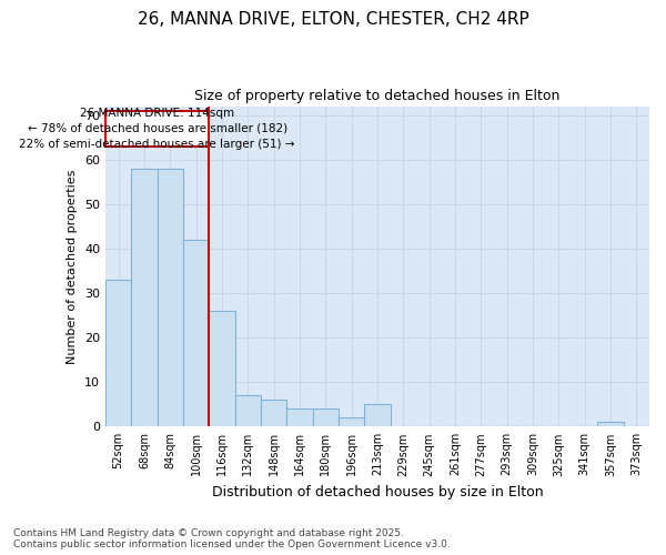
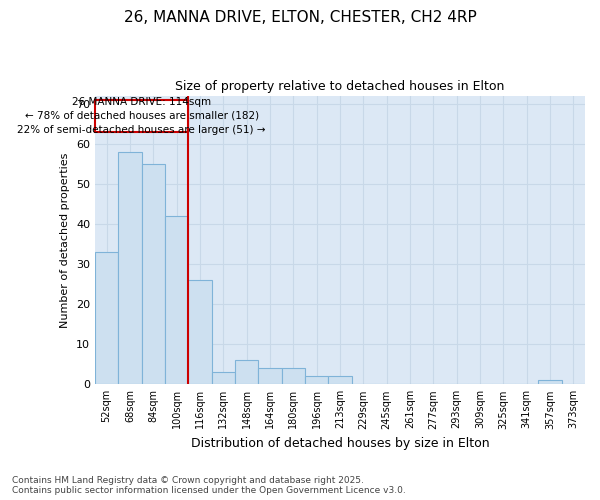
84sqm: 58 -> 55
132sqm: 7 -> 3
213sqm: 5 -> 2
